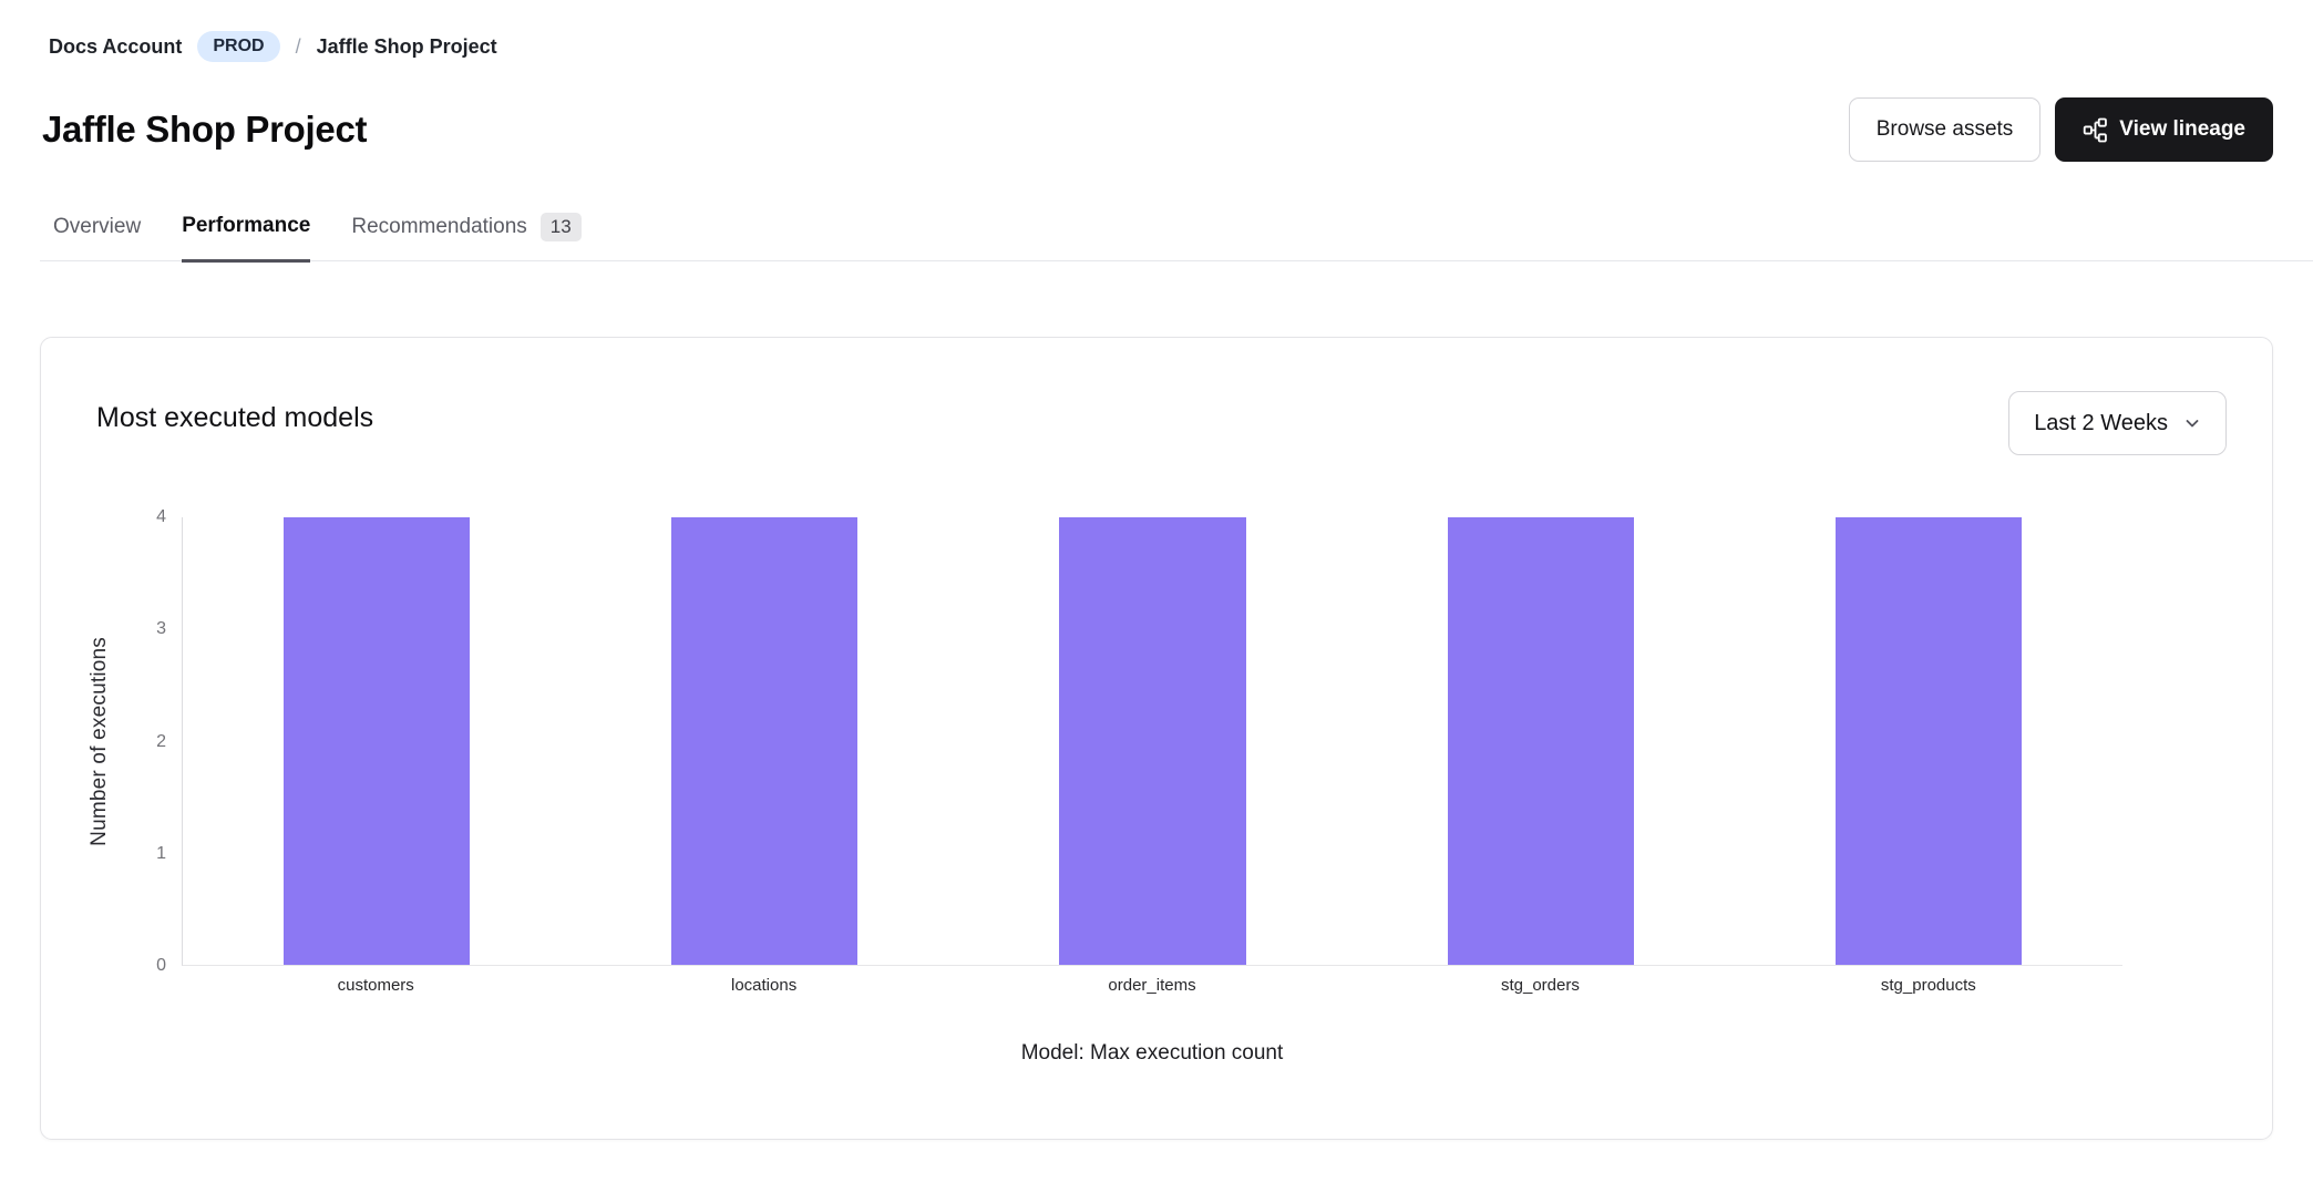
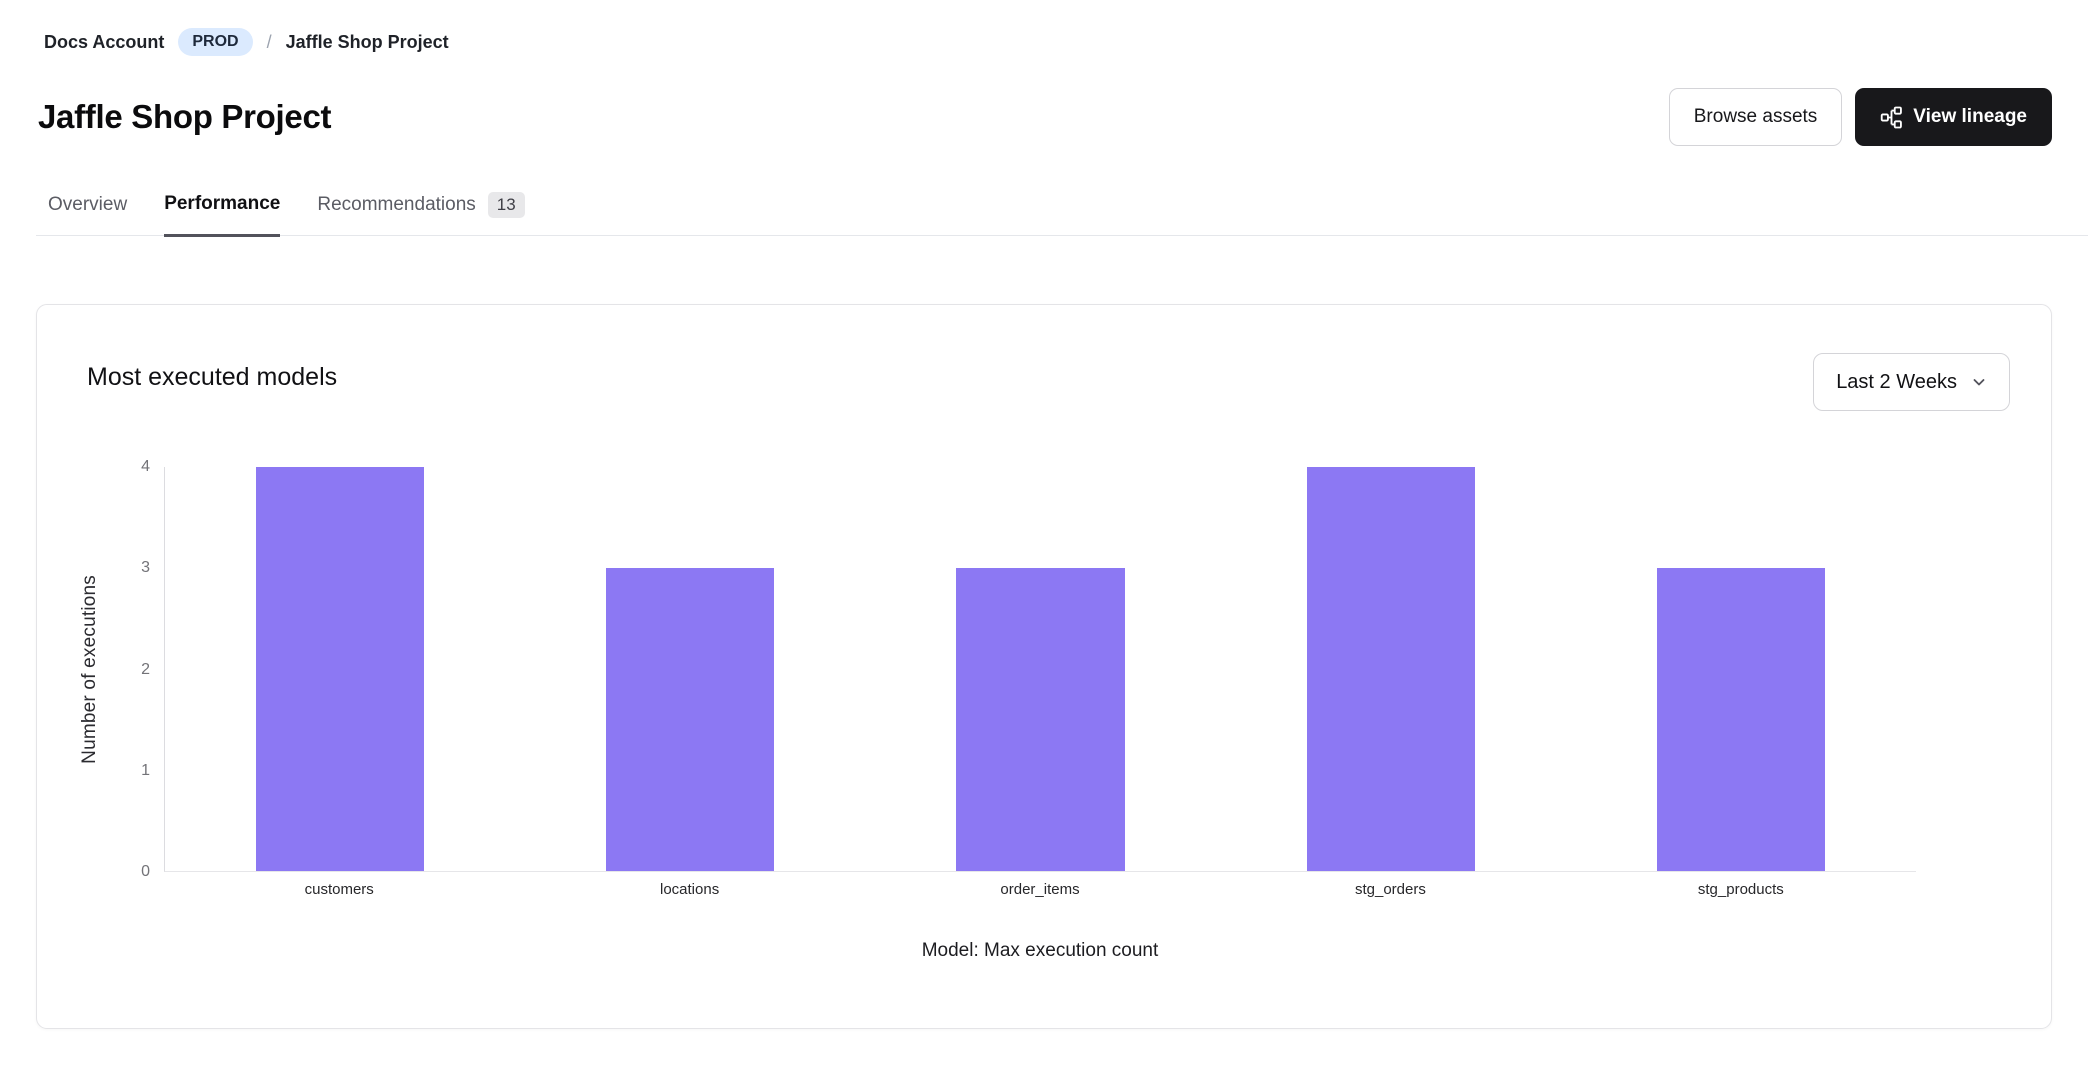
locations: 4 -> 3
order_items: 4 -> 3
stg_products: 4 -> 3
